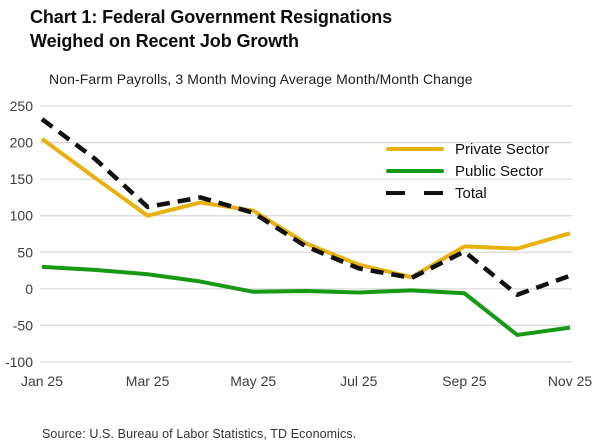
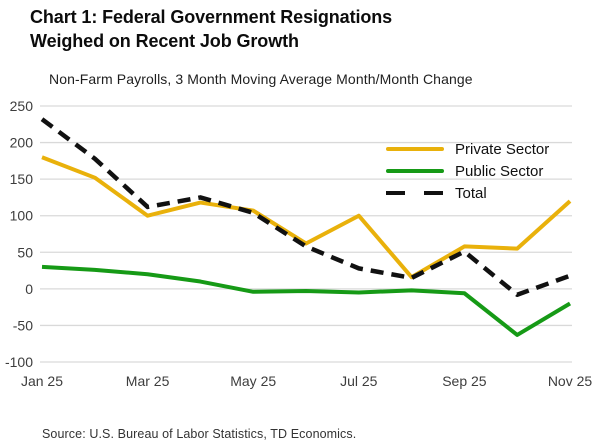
Private Sector/Jan 25: 200 -> 180
Private Sector/Jul 25: 30 -> 100
Private Sector/Nov 25: 80 -> 120
Public Sector/Nov 25: -50 -> -20
